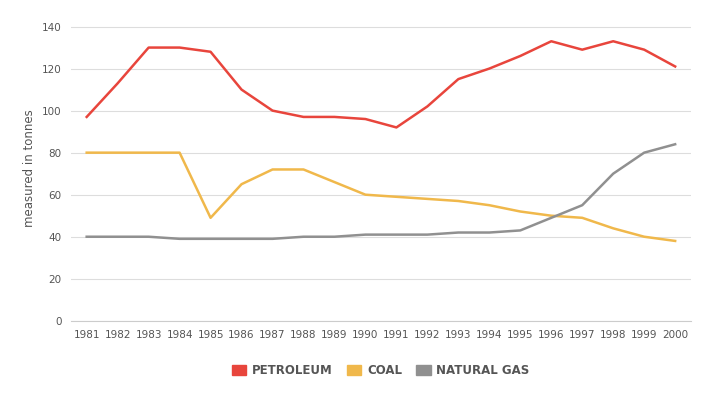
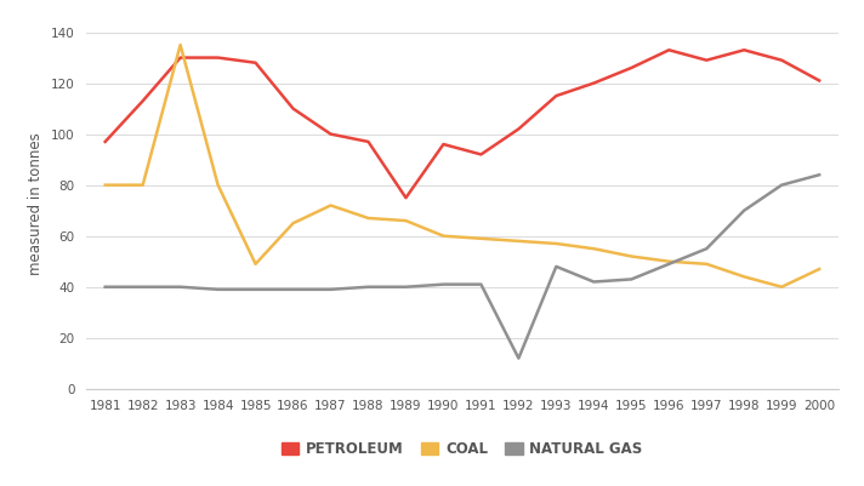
COAL/1983: 80 -> 135
COAL/1988: 72 -> 67
PETROLEUM/1989: 97 -> 75
NATURAL GAS/1992: 41 -> 12
NATURAL GAS/1993: 42 -> 48
COAL/2000: 38 -> 47
